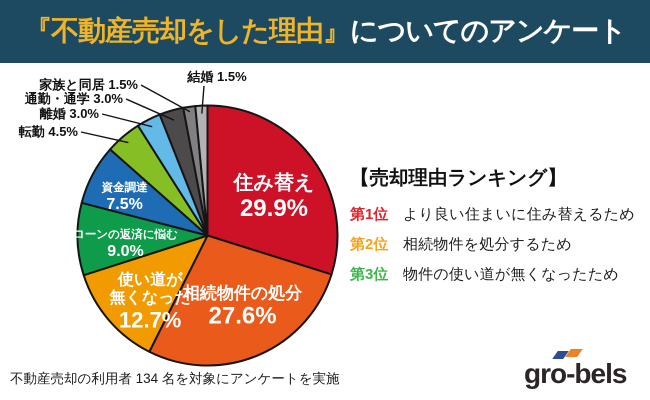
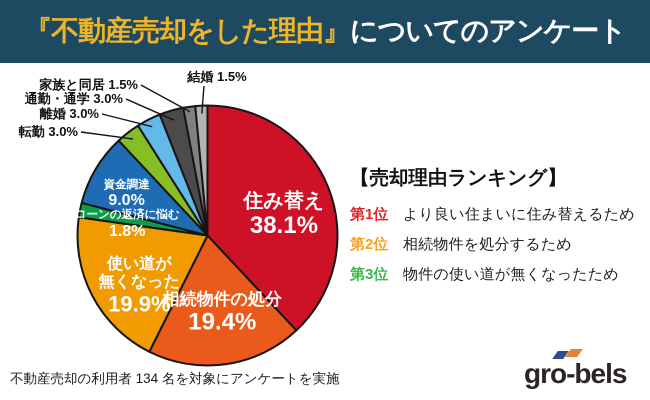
住み替え: 29.9% -> 38.1%
相続物件の処分: 27.6% -> 19.4%
使い道が無くなった: 12.7% -> 19.9%
ローンの返済に悩む: 9.0% -> 1.8%
資金調達: 7.5% -> 9.0%
転勤: 4.5% -> 3.0%
